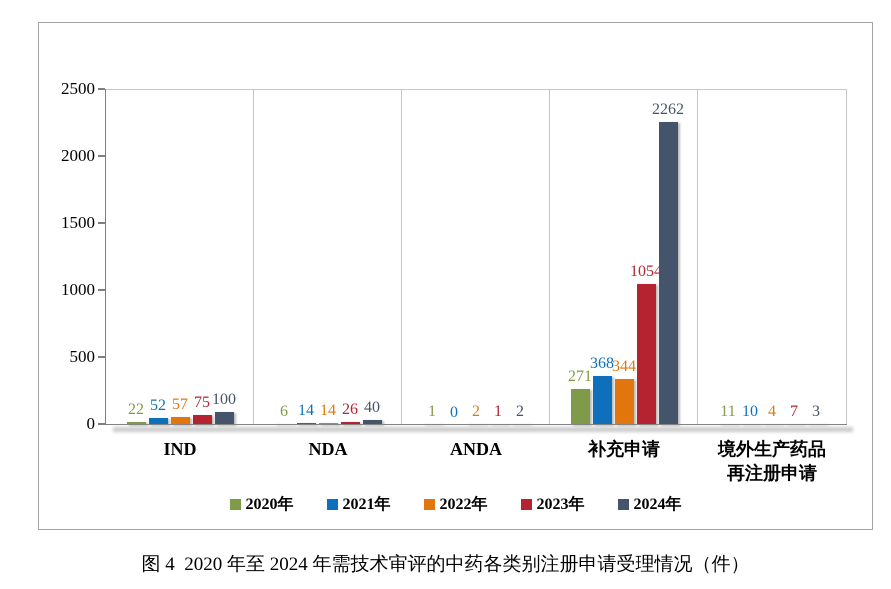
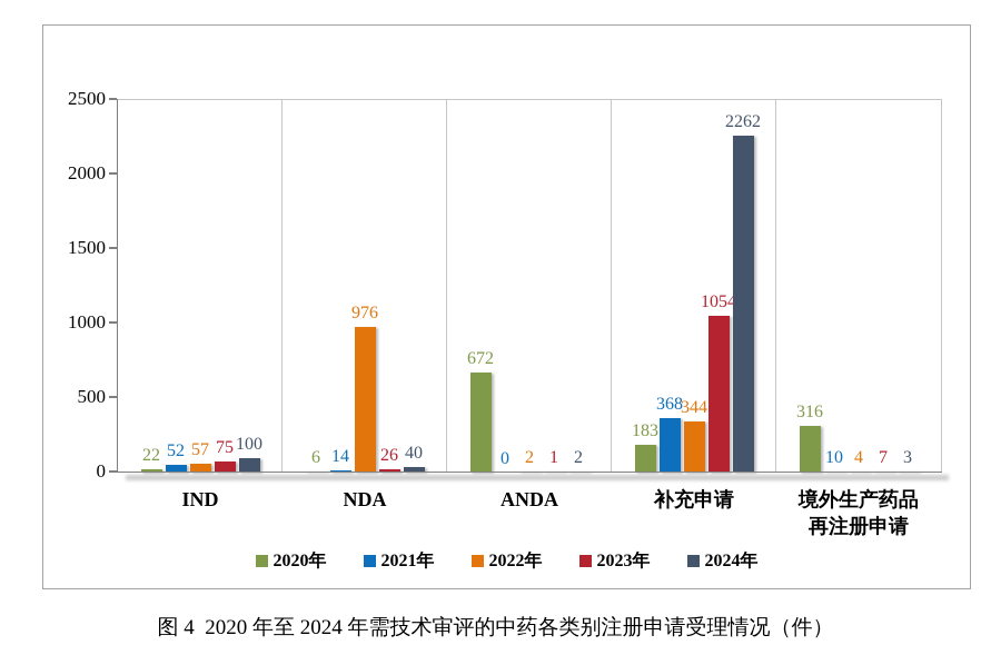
2022年/NDA: 14 -> 976
2020年/ANDA: 1 -> 672
2020年/补充申请: 271 -> 183
2020年/境外生产药品再注册申请: 11 -> 316
